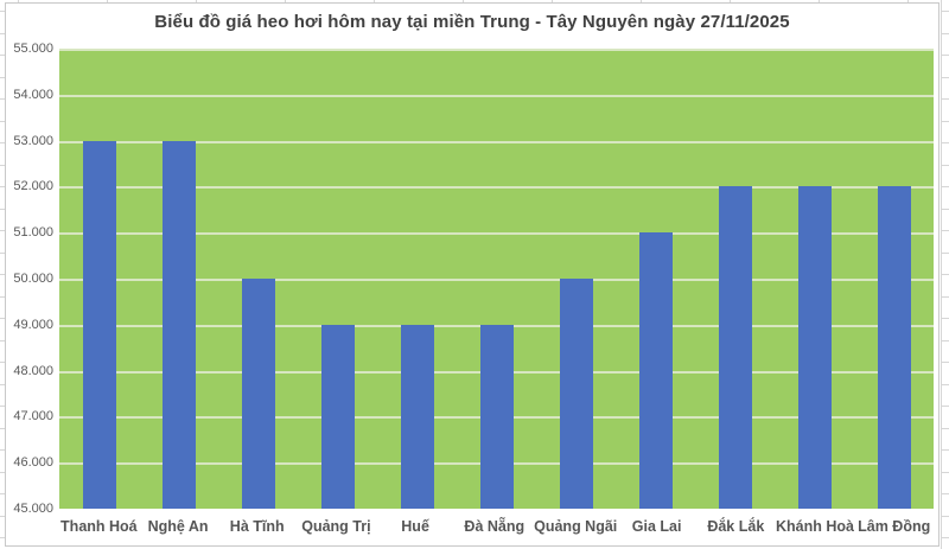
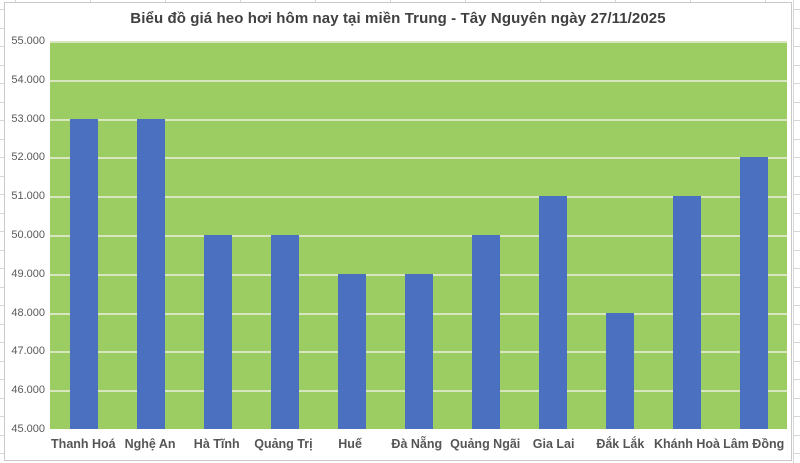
Quảng Trị: 49000 -> 50000
Đắk Lắk: 52000 -> 48000
Khánh Hoà: 52000 -> 51000
